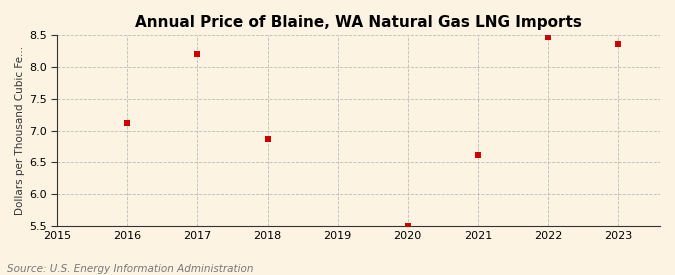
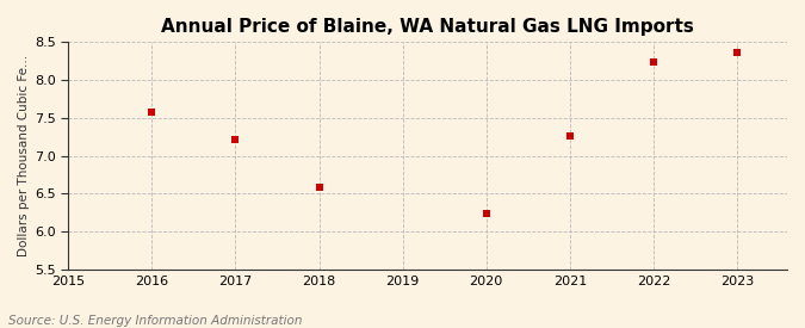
2016: 7.12 -> 7.58
2017: 8.20 -> 7.22
2018: 6.87 -> 6.58
2020: 5.50 -> 6.24
2021: 6.62 -> 7.26
2022: 8.47 -> 8.24
